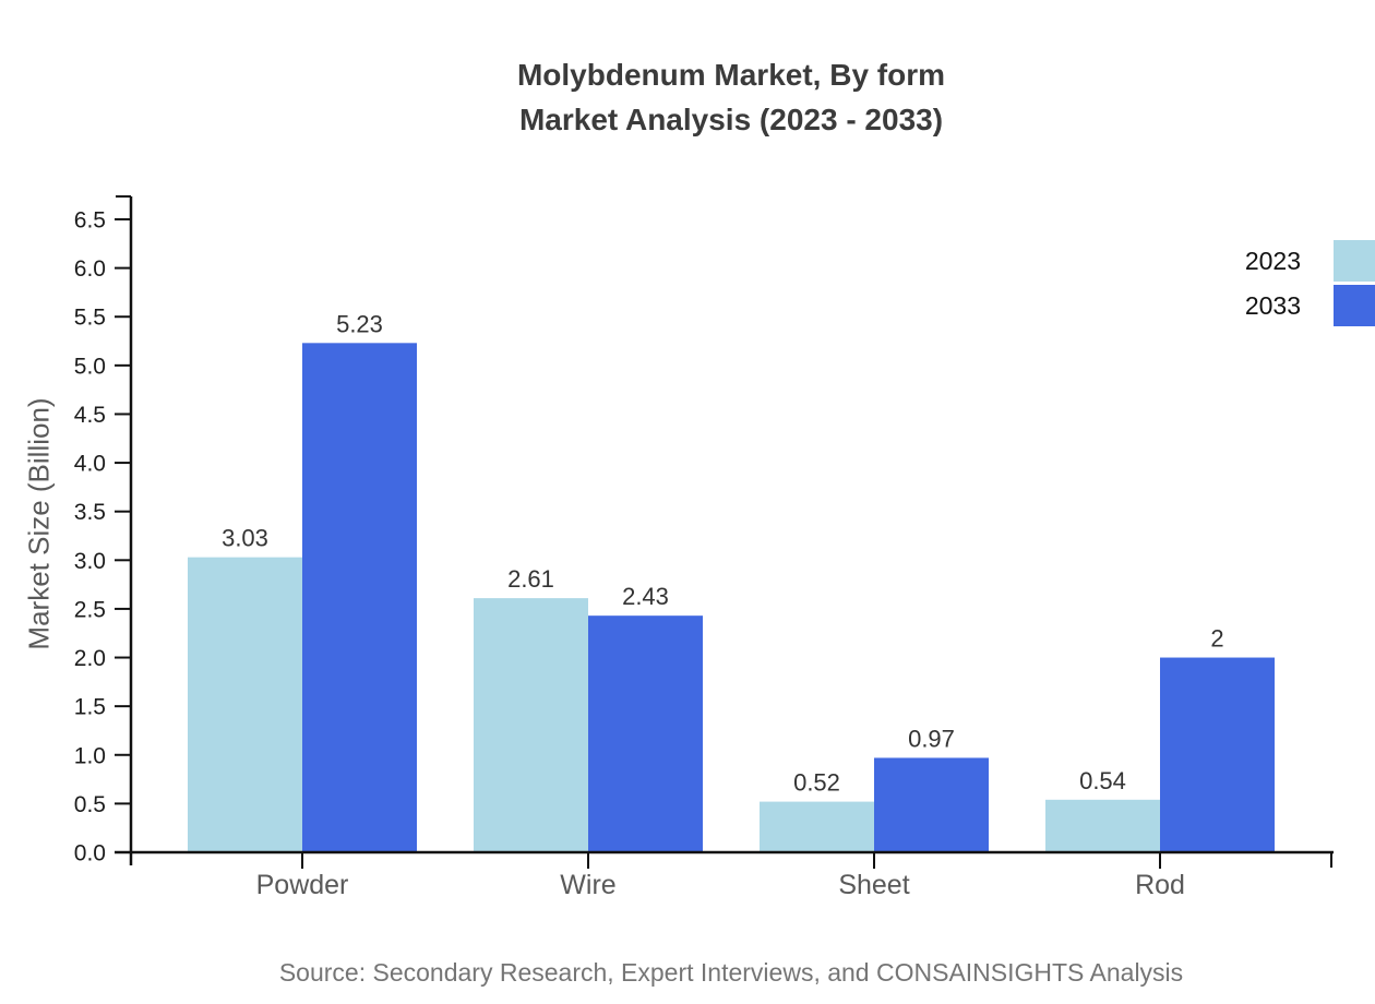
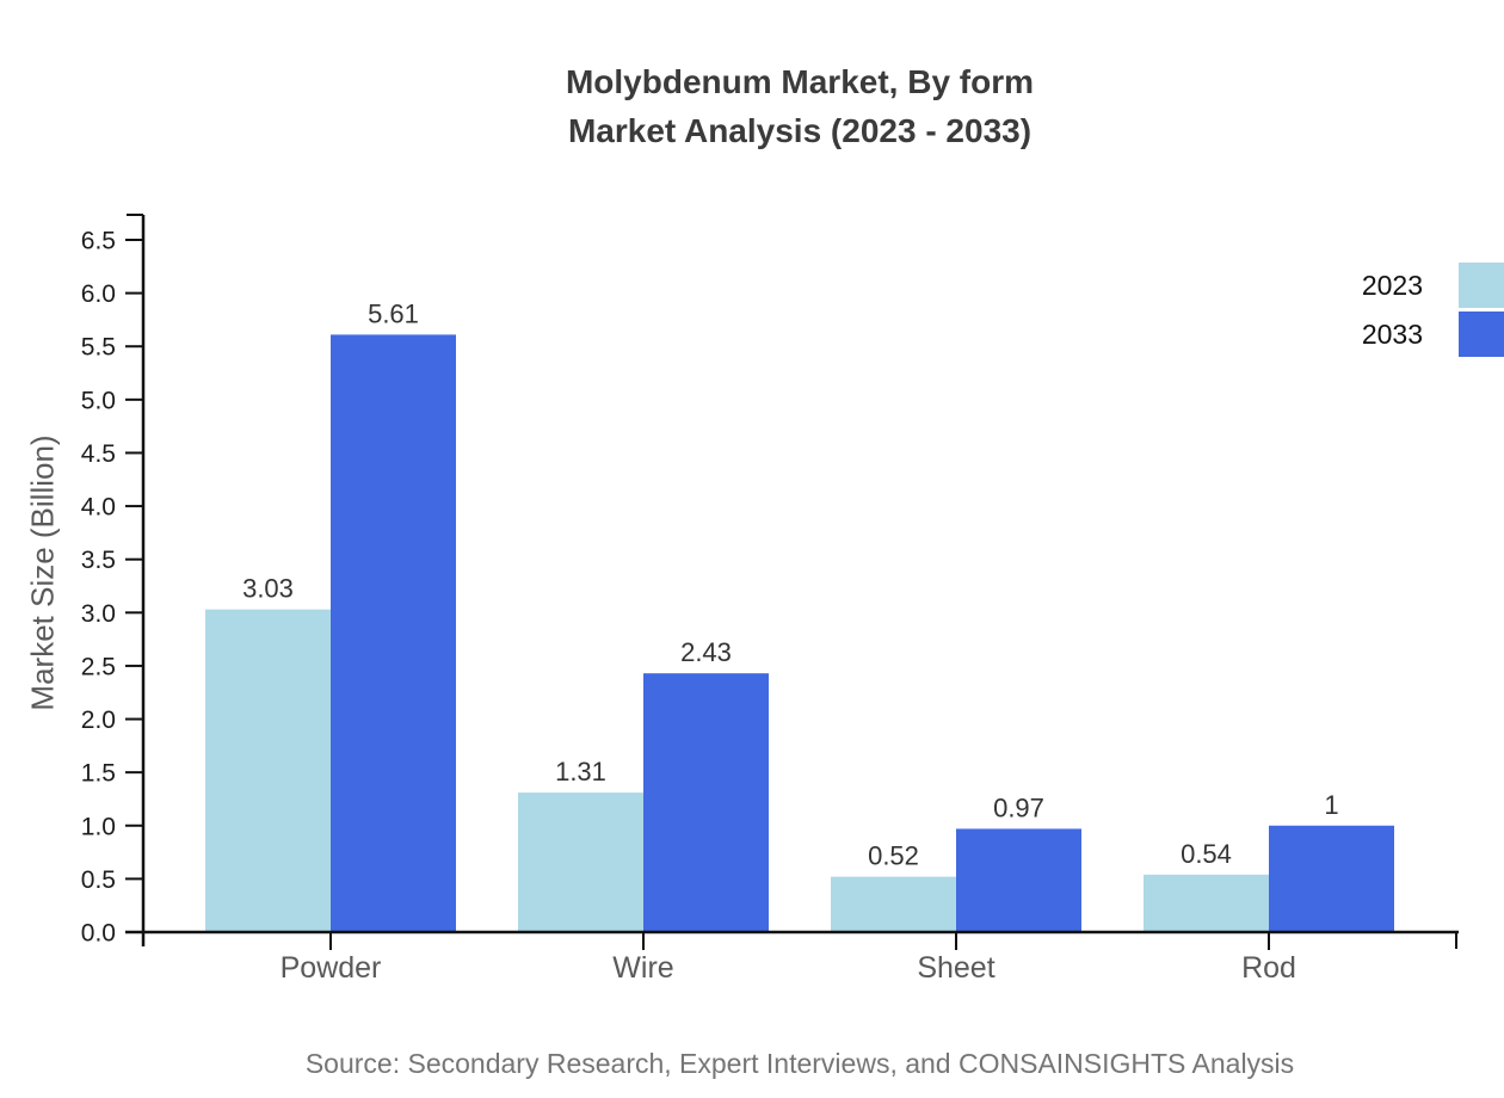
2033/Powder: 5.23 -> 5.61
2023/Wire: 2.61 -> 1.31
2033/Rod: 2 -> 1
